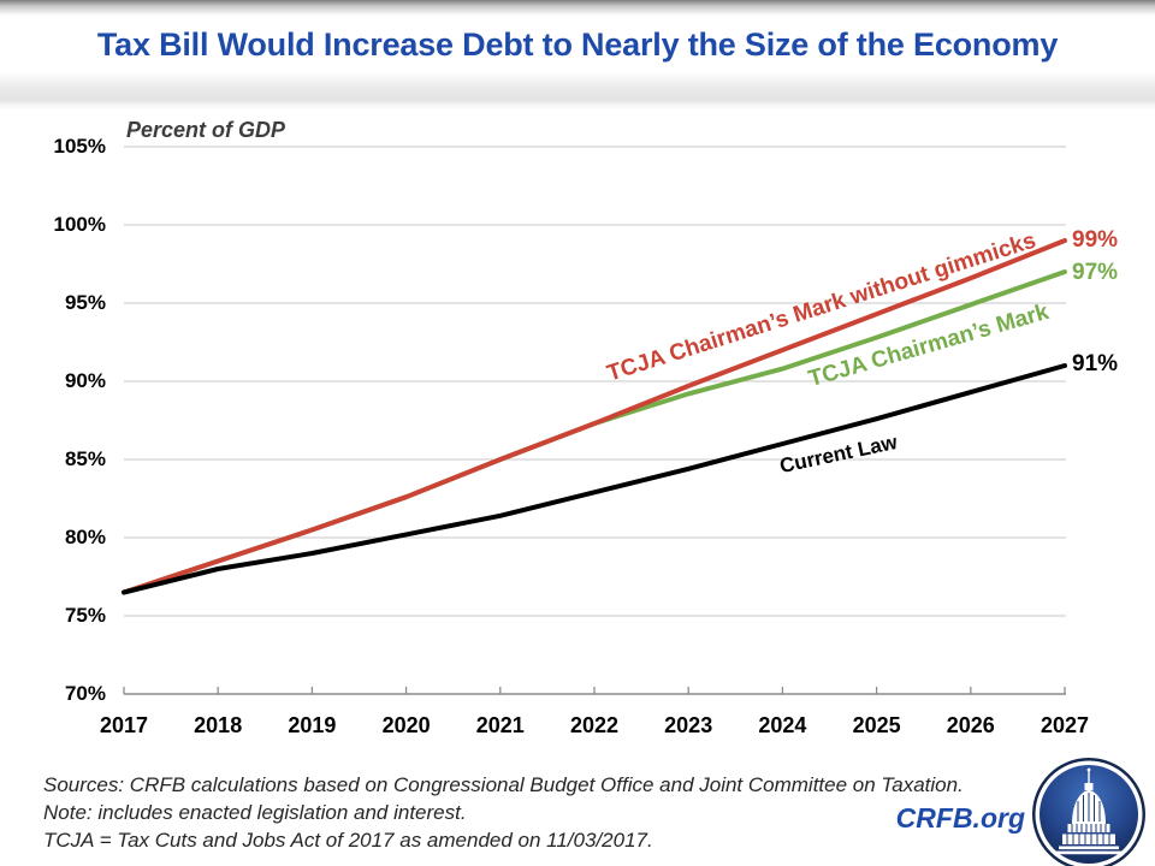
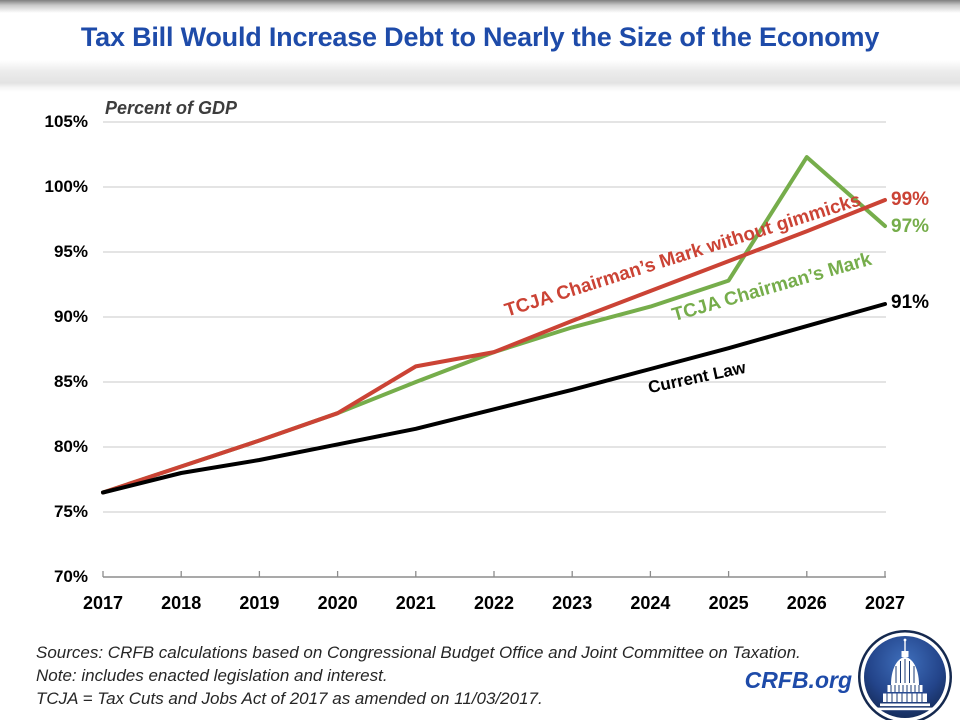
TCJA Chairman’s Mark without gimmicks/2021: 85.0% -> 86.2%
TCJA Chairman’s Mark/2026: 94.9% -> 102.3%
